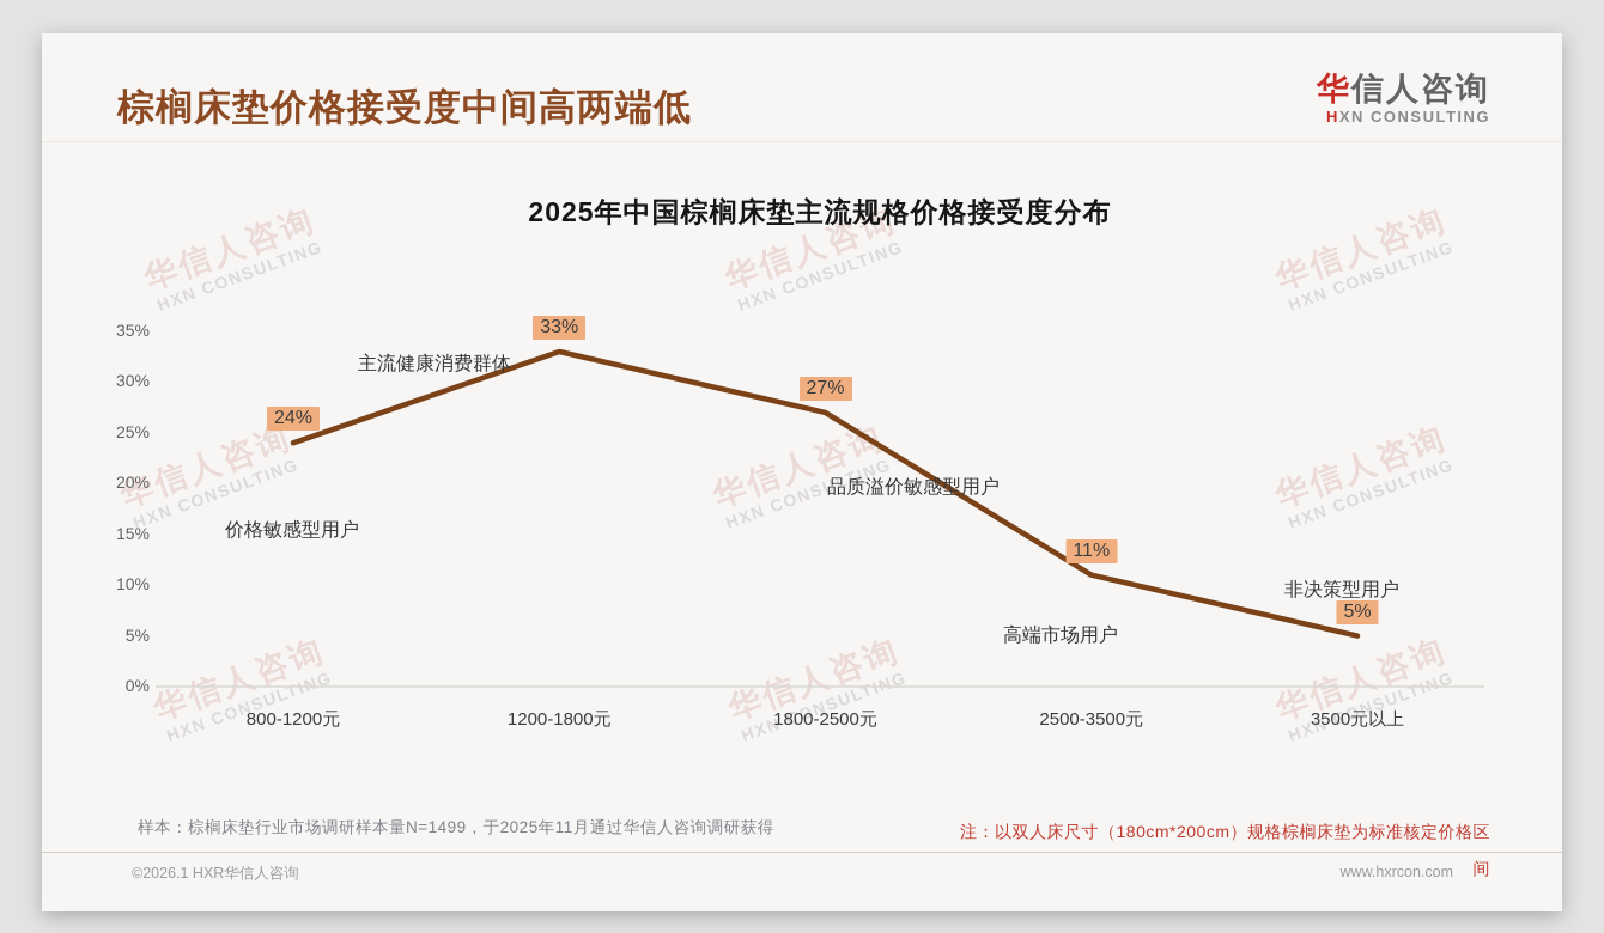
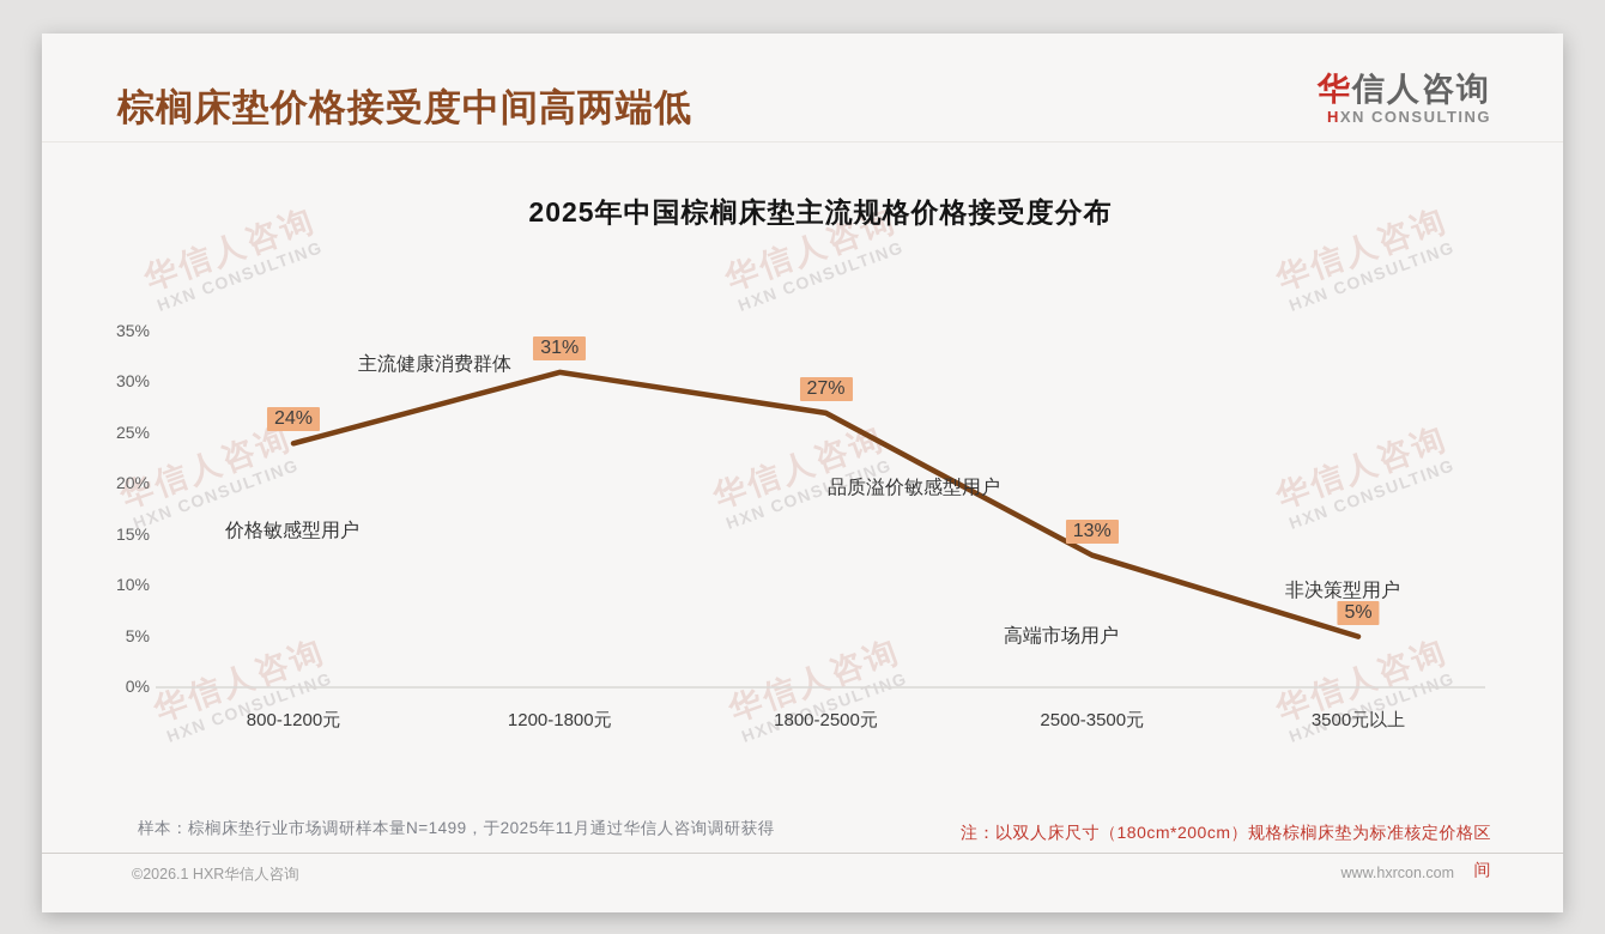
1200-1800元: 33% -> 31%
2500-3500元: 11% -> 13%
